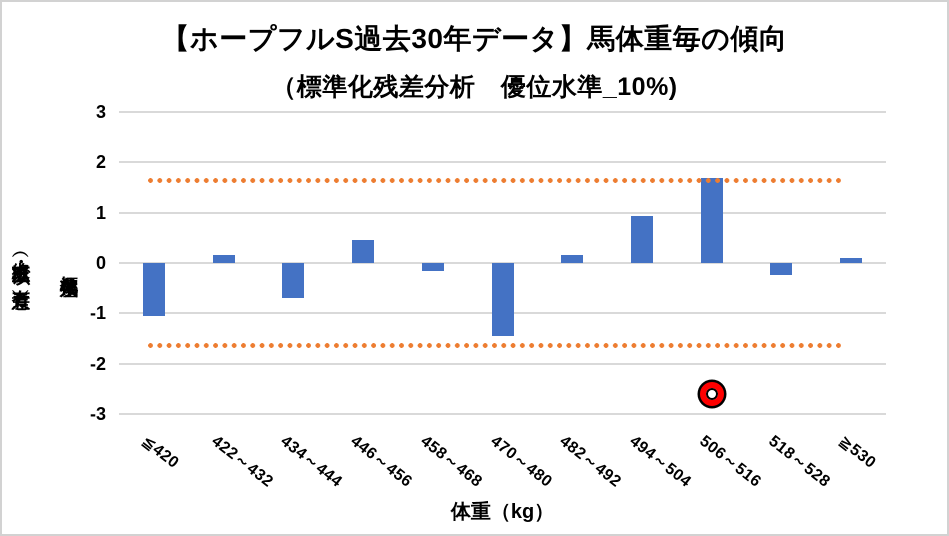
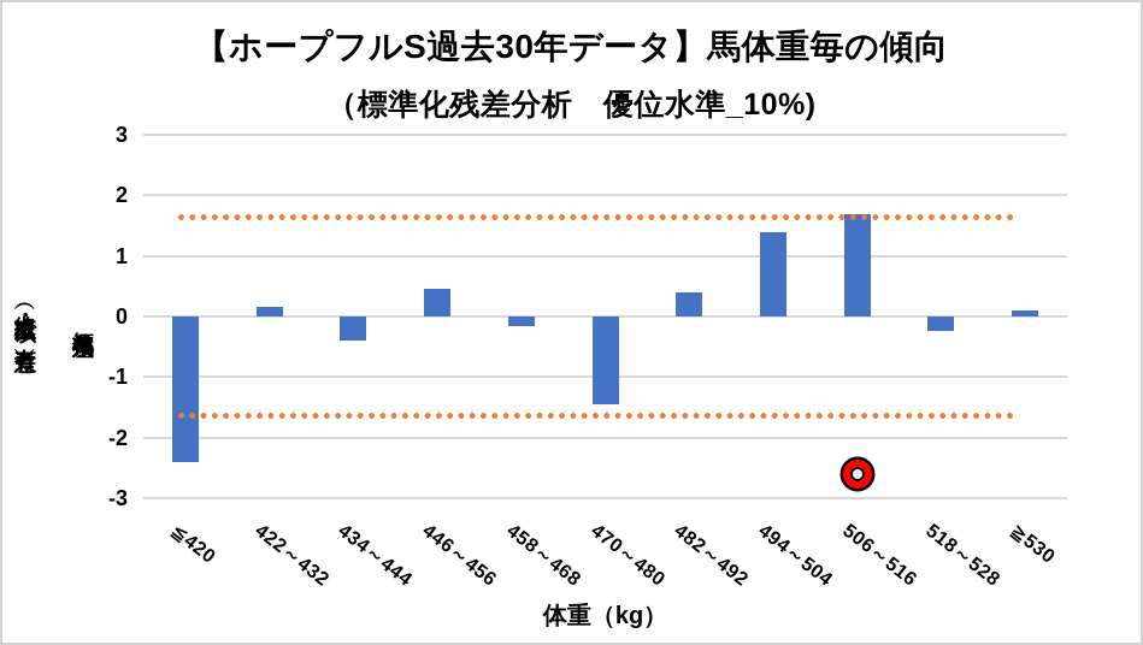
≦420: -1.1 -> -2.4
434～444: -0.7 -> -0.4
482～492: 0.1 -> 0.4
494～504: 0.9 -> 1.4
